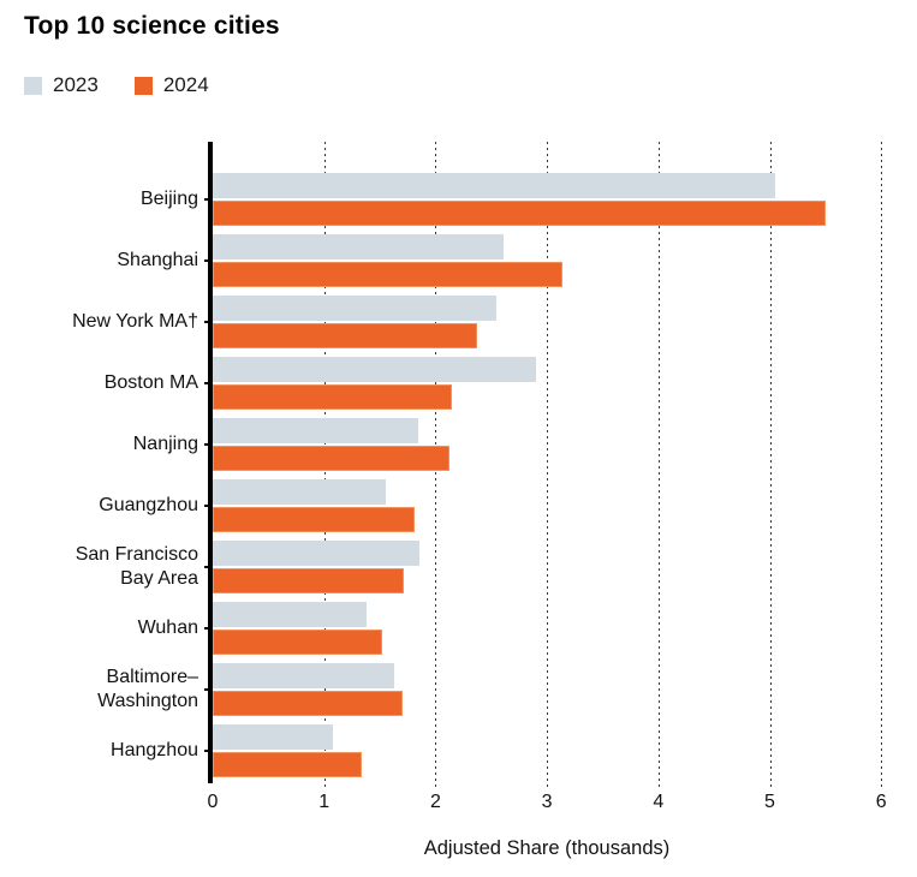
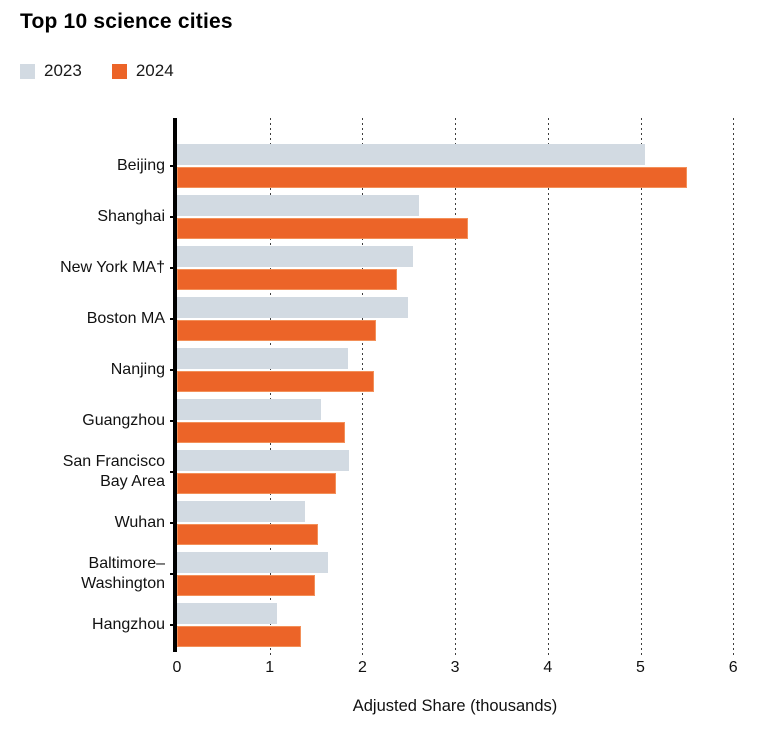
2023/Boston MA: 2.9 -> 2.5
2024/Baltimore–Washington: 1.7 -> 1.5
